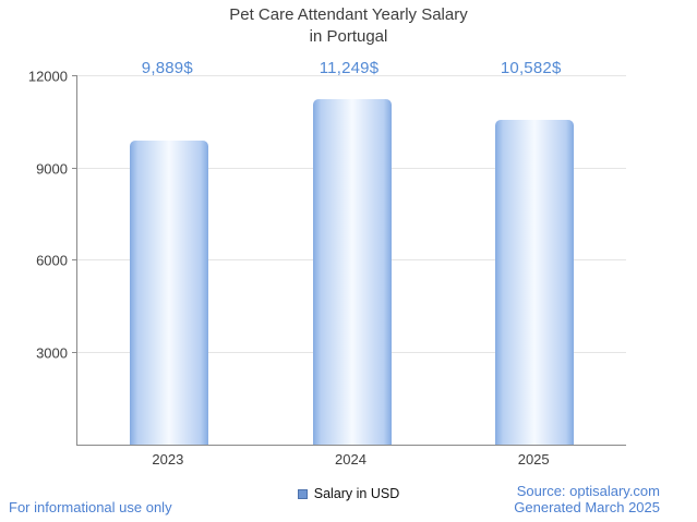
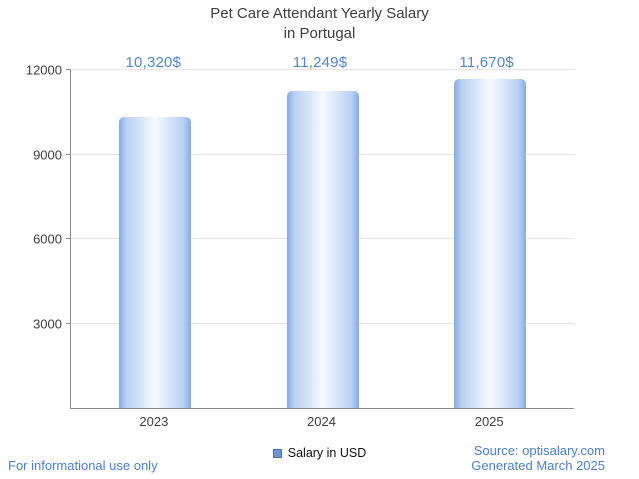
2023: 9,889 -> 10,320
2025: 10,582 -> 11,670
